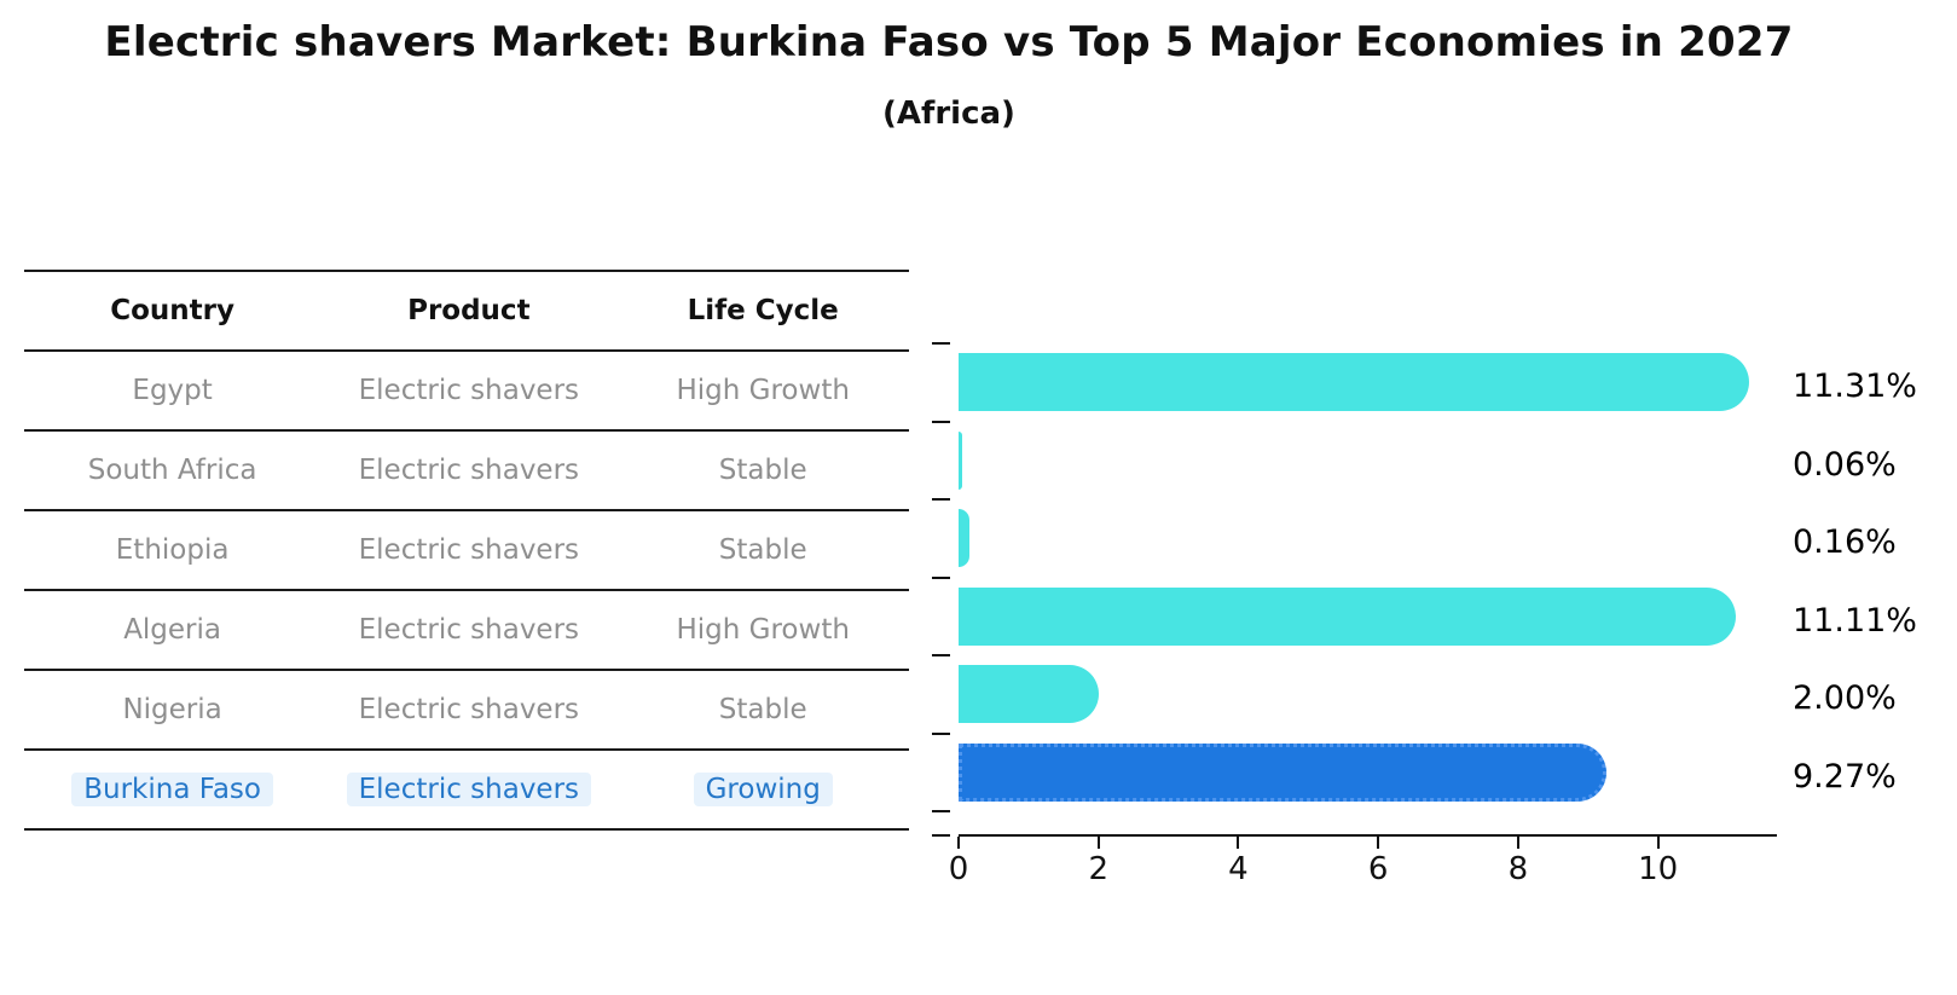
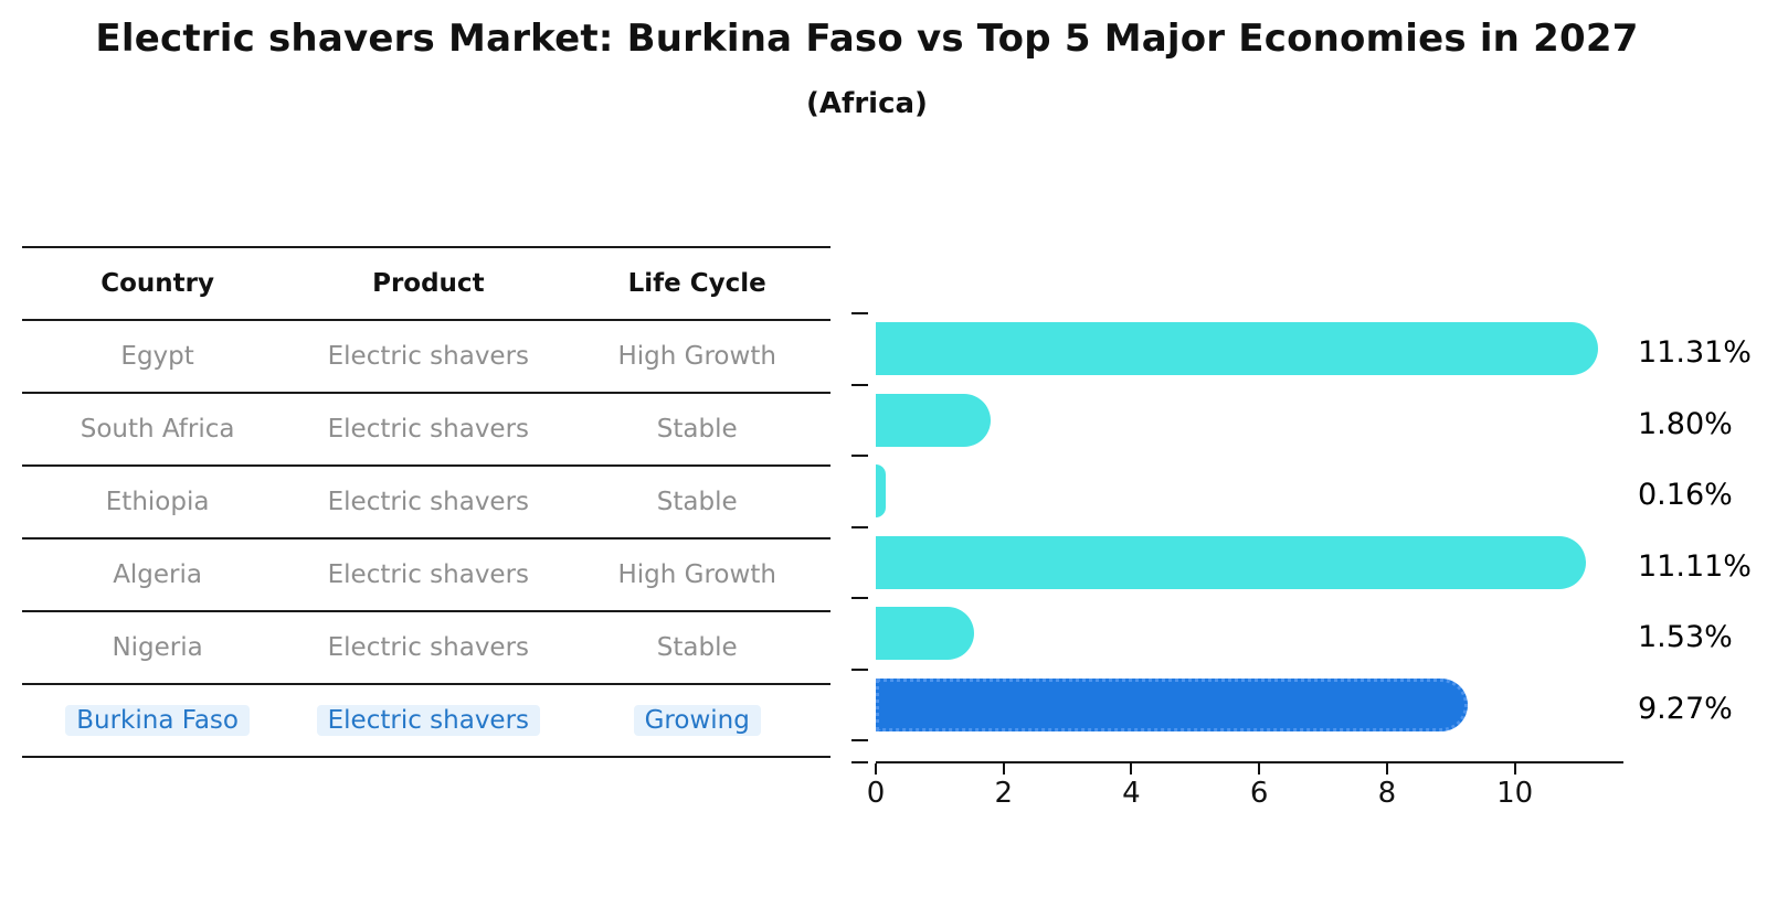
South Africa: 0.06% -> 1.80%
Nigeria: 2.00% -> 1.53%
